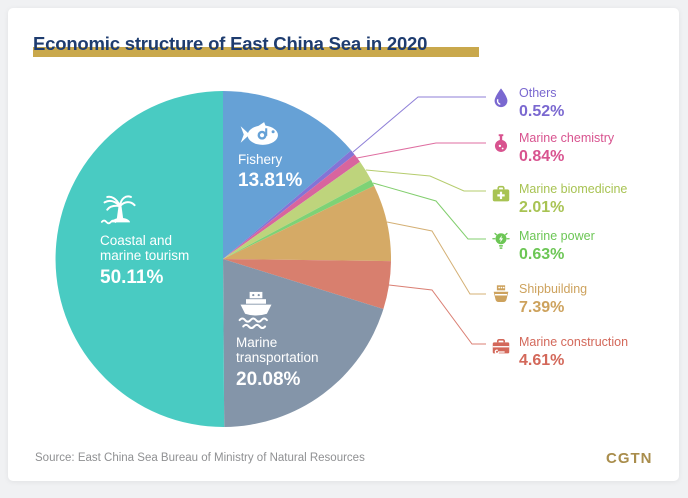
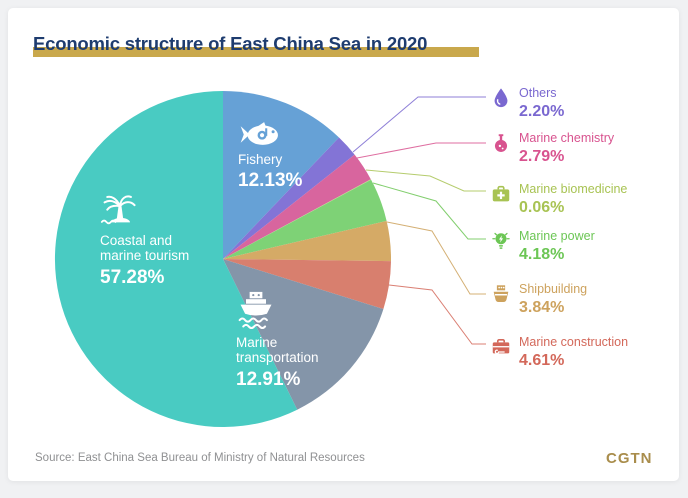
Fishery: 13.81% -> 12.13%
Others: 0.52% -> 2.20%
Marine chemistry: 0.84% -> 2.79%
Marine biomedicine: 2.01% -> 0.06%
Marine power: 0.63% -> 4.18%
Shipbuilding: 7.39% -> 3.84%
Marine transportation: 20.08% -> 12.91%
Coastal and marine tourism: 50.11% -> 57.28%
